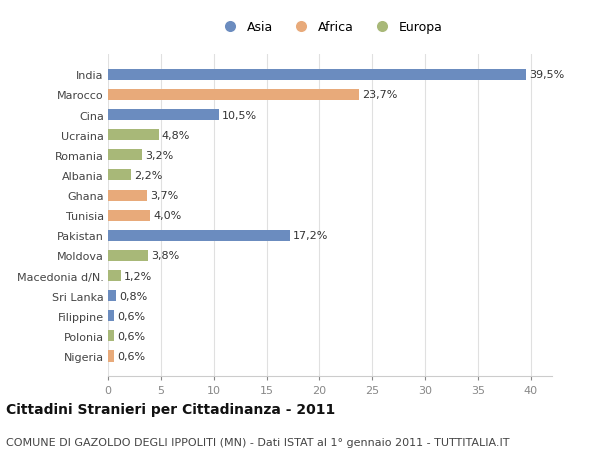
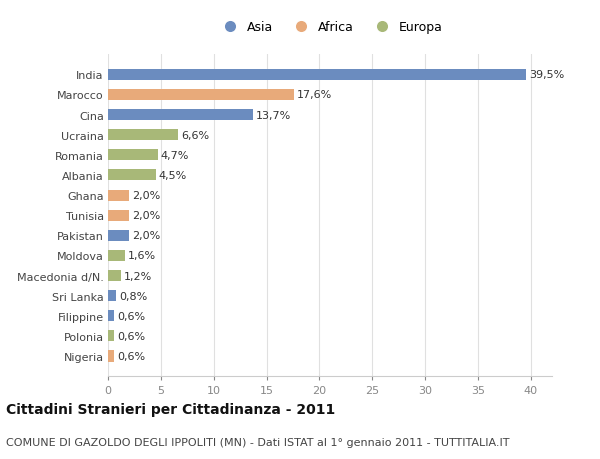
Marocco: 23,7% -> 17,6%
Cina: 10,5% -> 13,7%
Ucraina: 4,8% -> 6,6%
Romania: 3,2% -> 4,7%
Albania: 2,2% -> 4,5%
Ghana: 3,7% -> 2,0%
Tunisia: 4,0% -> 2,0%
Pakistan: 17,2% -> 2,0%
Moldova: 3,8% -> 1,6%
